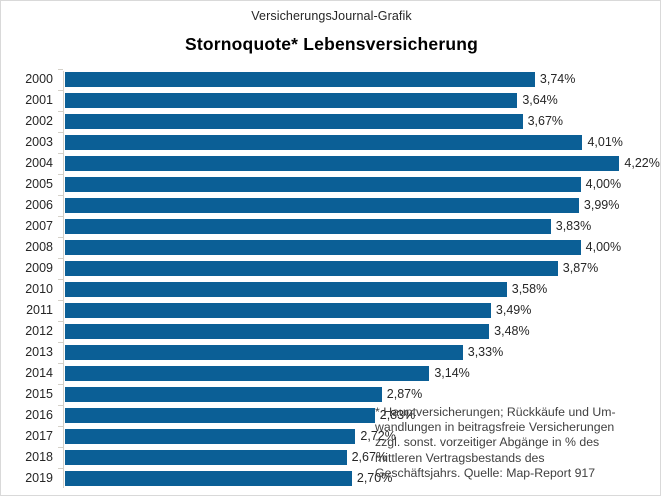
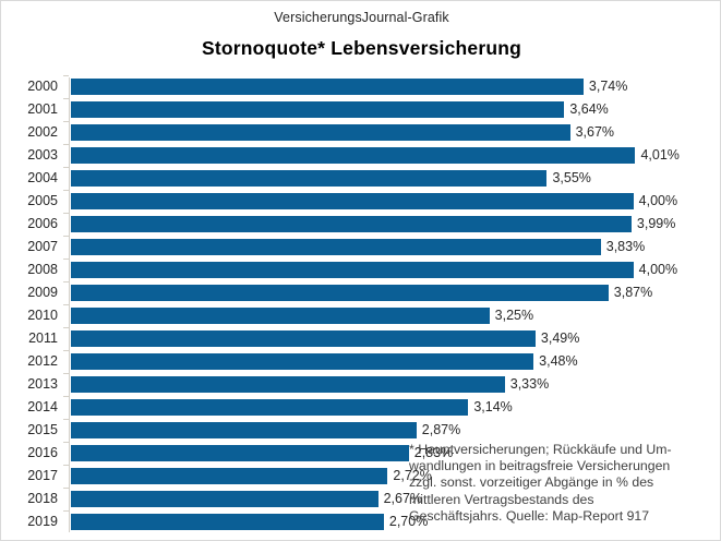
2004: 4,22% -> 3,55%
2010: 3,58% -> 3,25%
